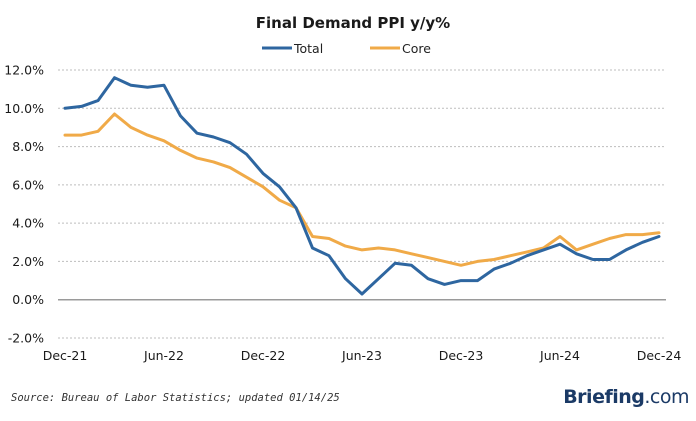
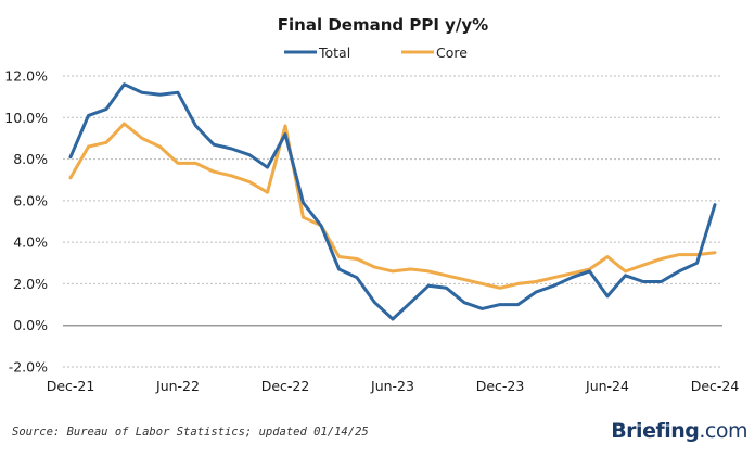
Total/Dec-21: 10.0% -> 8.1%
Core/Dec-21: 8.6% -> 7.1%
Core/Jun-22: 8.3% -> 7.8%
Total/Dec-22: 6.6% -> 9.2%
Core/Dec-22: 5.9% -> 9.6%
Total/Jun-24: 2.9% -> 1.4%
Total/Dec-24: 3.3% -> 5.8%
